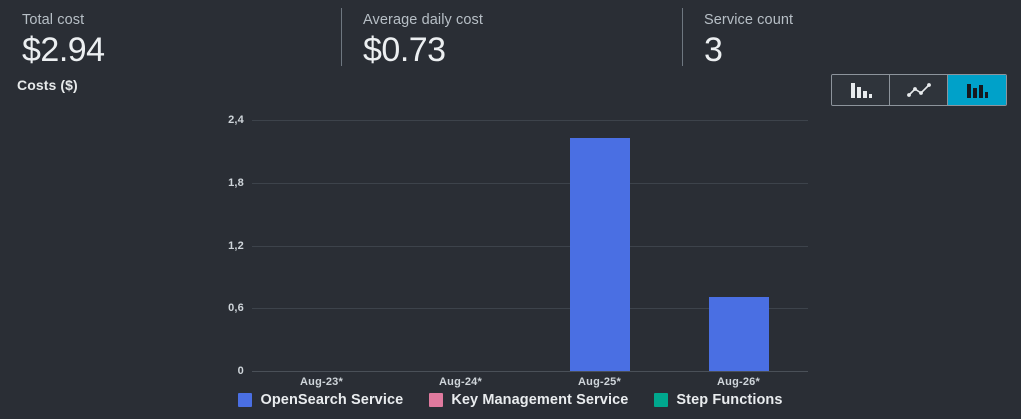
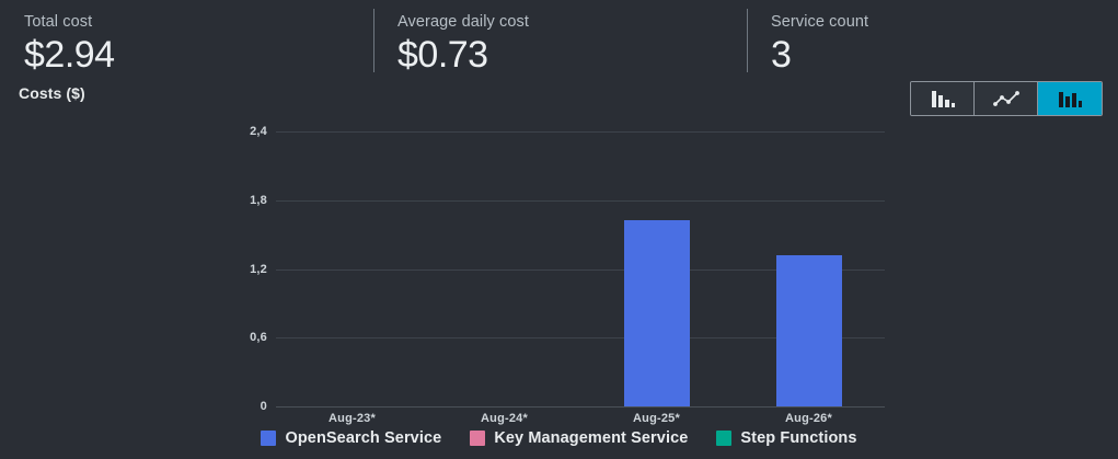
OpenSearch Service/Aug-25*: 2,23 -> 1,63
OpenSearch Service/Aug-26*: 0,71 -> 1,32
